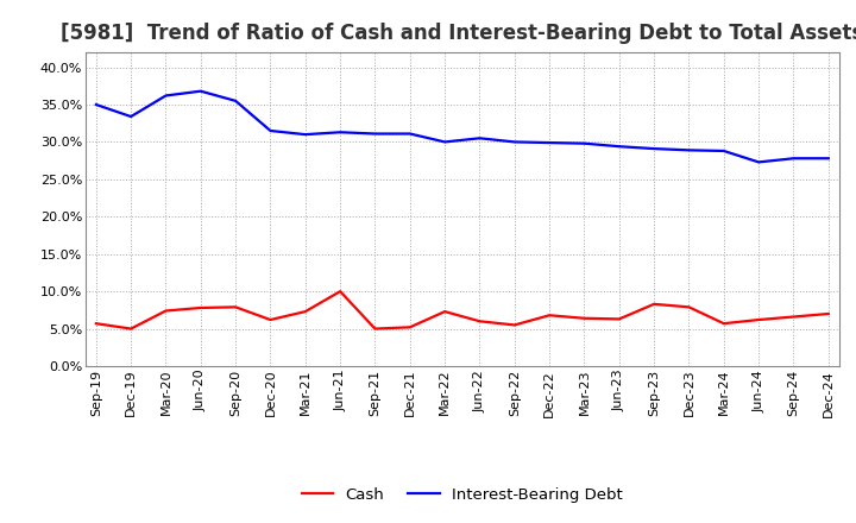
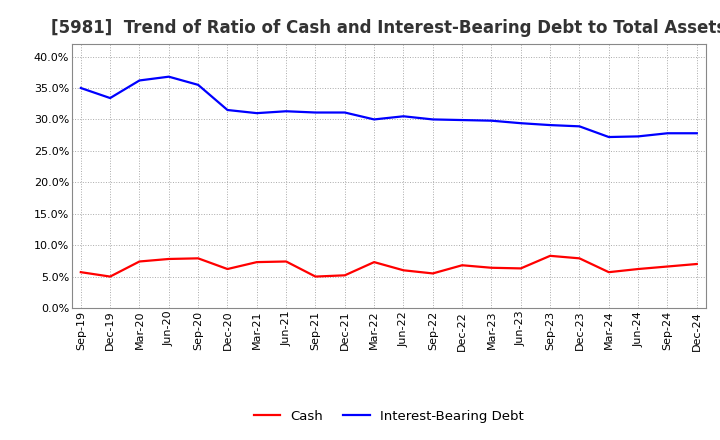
Cash/Jun-21: 10.0% -> 7.4%
Interest-Bearing Debt/Mar-24: 28.8% -> 27.2%
